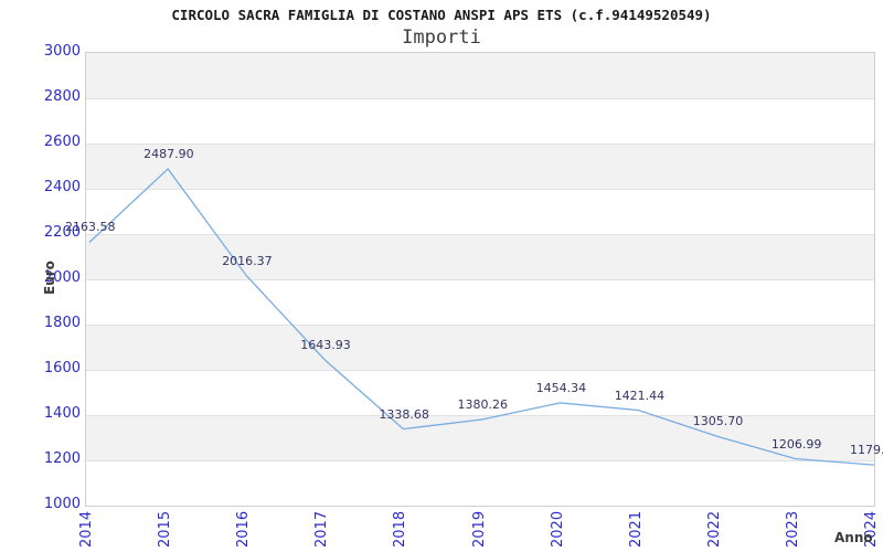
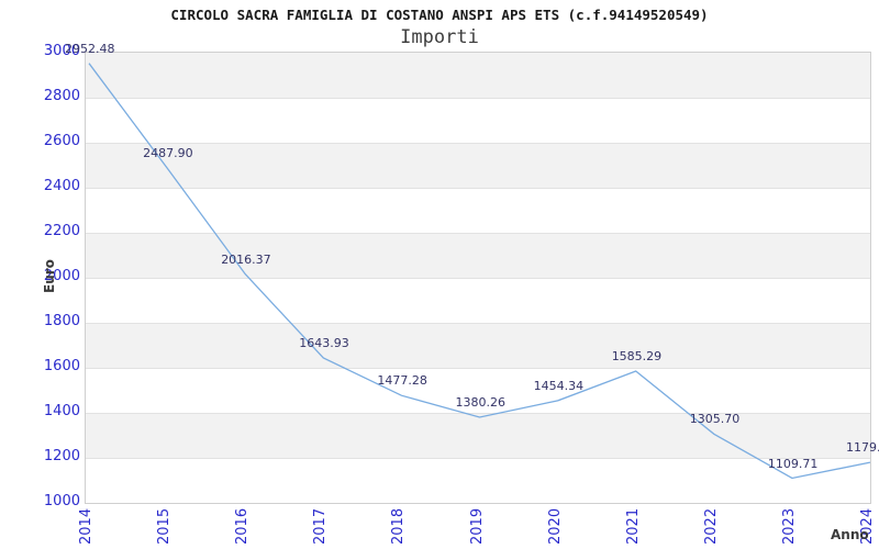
2014: 2163.58 -> 2952.48
2018: 1338.68 -> 1477.28
2021: 1421.44 -> 1585.29
2023: 1206.99 -> 1109.71
